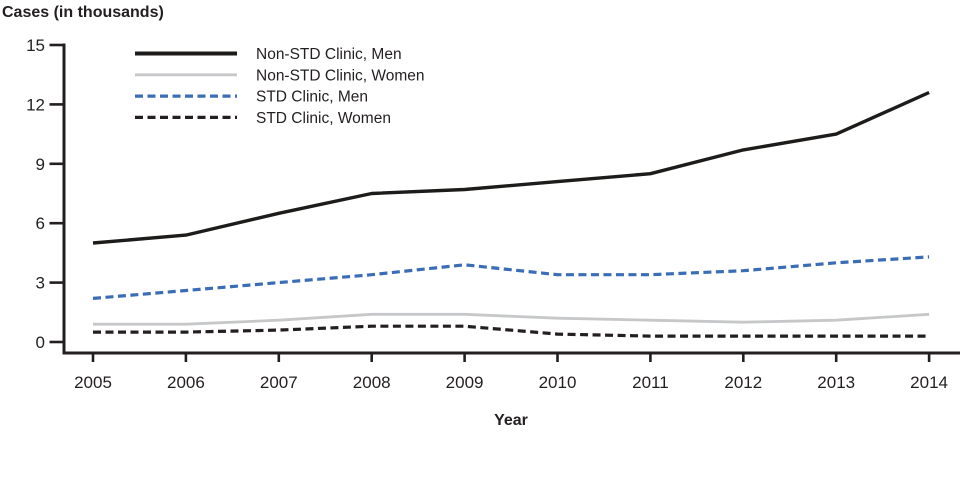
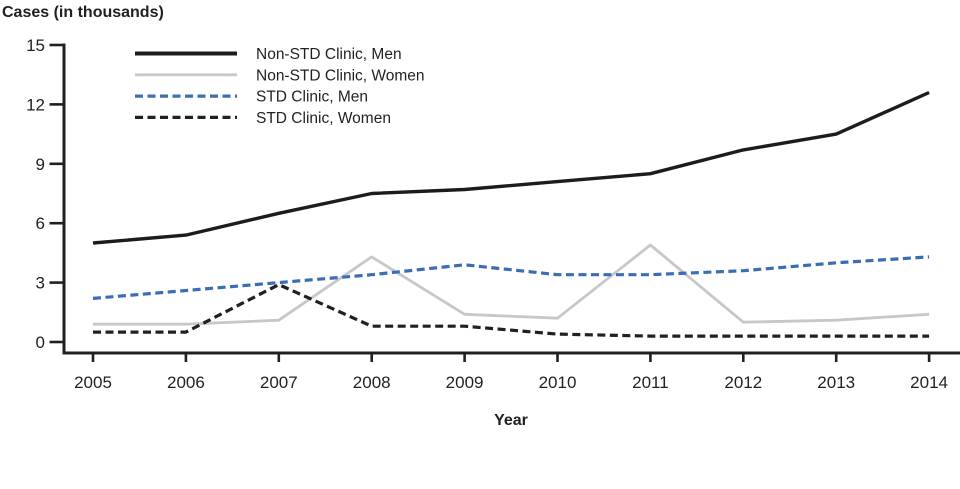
STD Clinic, Women/2007: 0.6 -> 2.9
Non-STD Clinic, Women/2008: 1.4 -> 4.3
Non-STD Clinic, Women/2011: 1.1 -> 4.9
